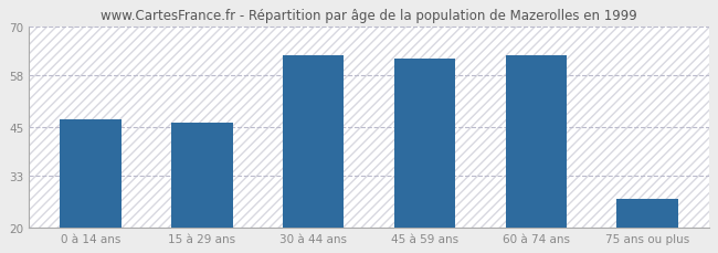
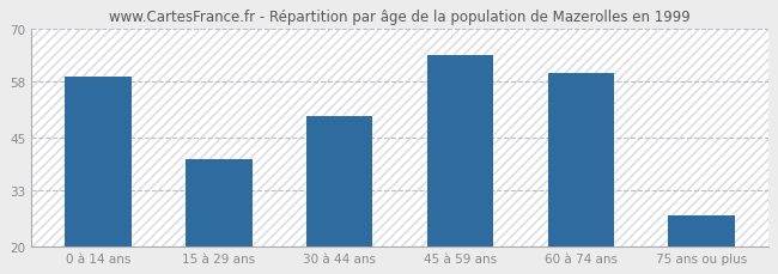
0 à 14 ans: 47 -> 59
15 à 29 ans: 46 -> 40
30 à 44 ans: 63 -> 50
45 à 59 ans: 62 -> 64
60 à 74 ans: 63 -> 60
